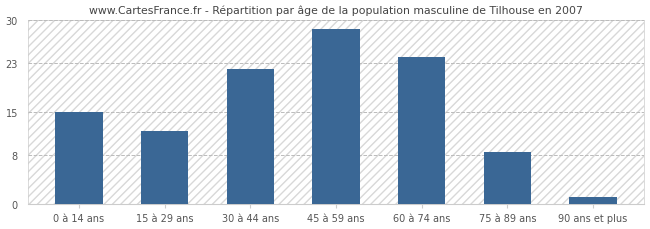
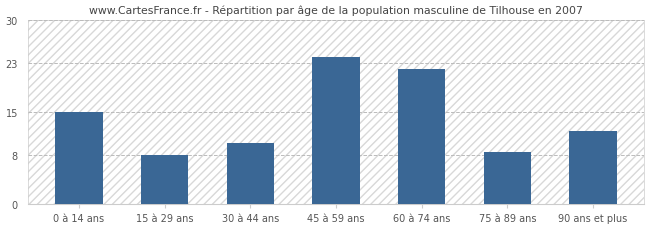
15 à 29 ans: 12.0 -> 8.0
30 à 44 ans: 22.0 -> 10.0
45 à 59 ans: 28.5 -> 24.0
60 à 74 ans: 24.0 -> 22.0
90 ans et plus: 1.2 -> 12.0
